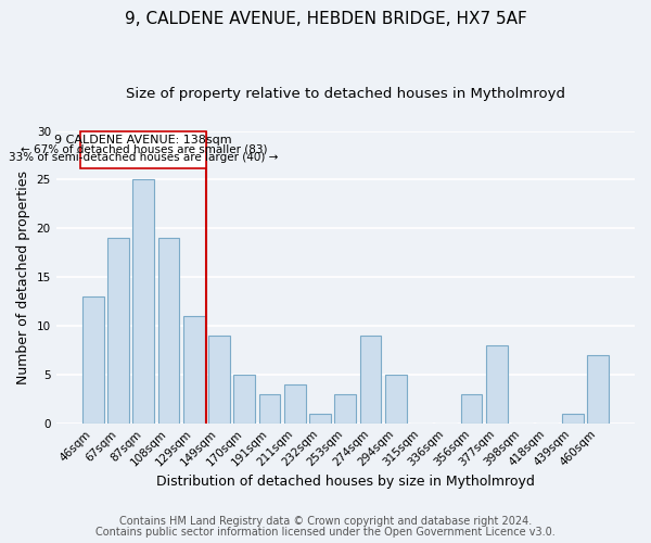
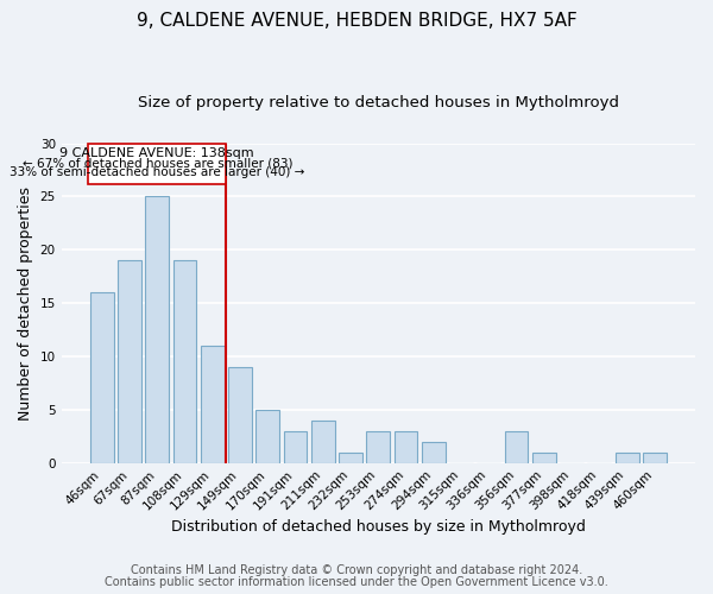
46sqm: 13 -> 16
274sqm: 9 -> 3
294sqm: 5 -> 2
377sqm: 8 -> 1
460sqm: 7 -> 1
